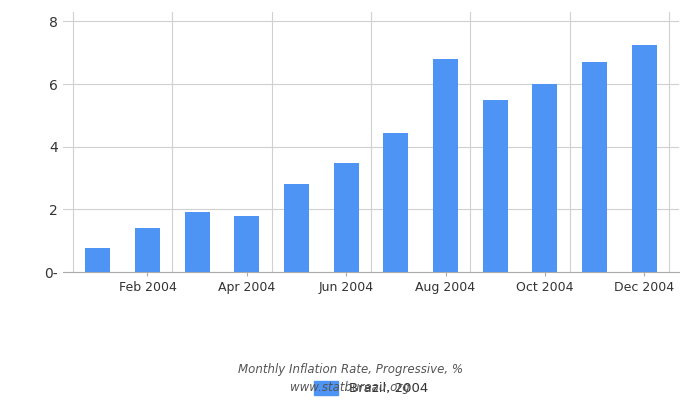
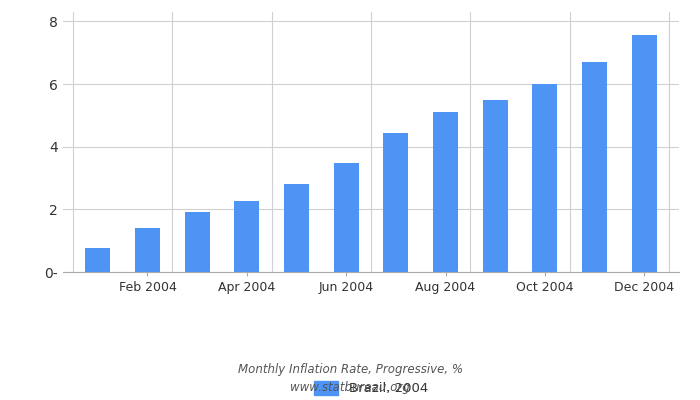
Apr 2004: 1.80 -> 2.26
Aug 2004: 6.80 -> 5.12
Dec 2004: 7.25 -> 7.57
